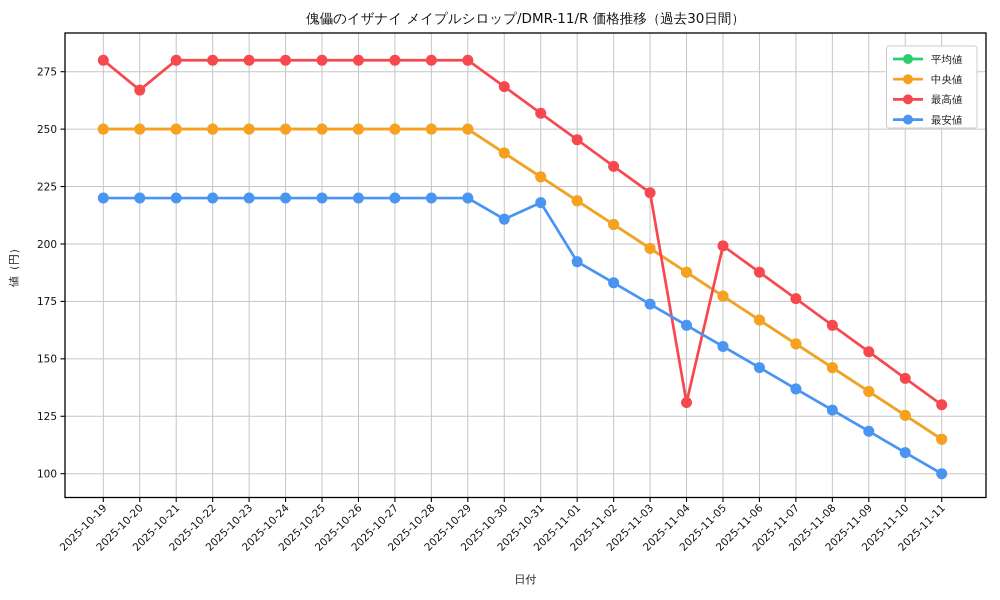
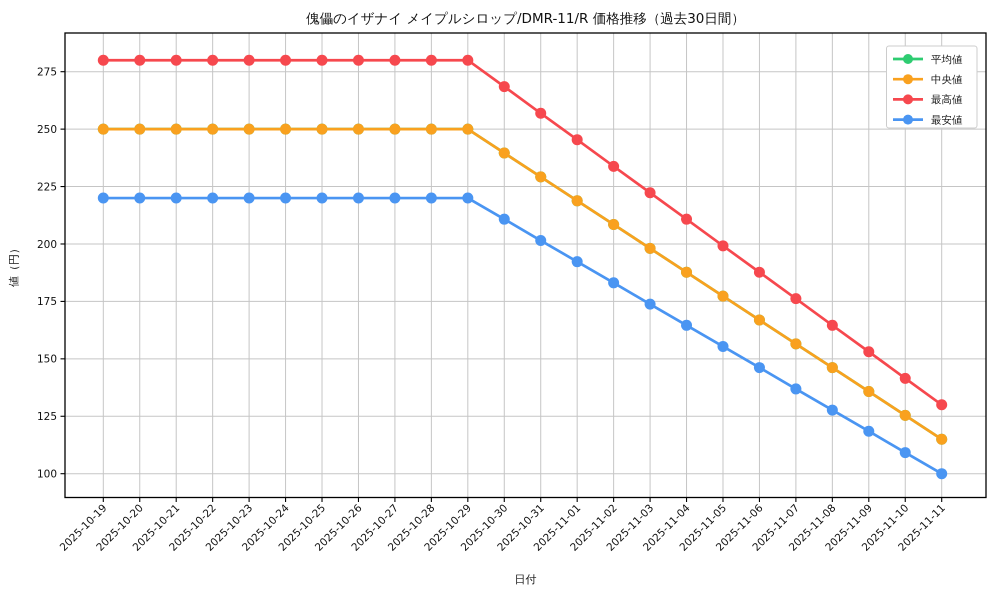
最高値/2025-10-20: 267 -> 280
最安値/2025-10-31: 218 -> 202
最高値/2025-11-04: 131 -> 211
